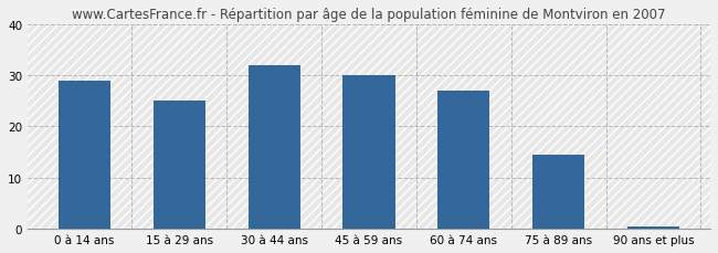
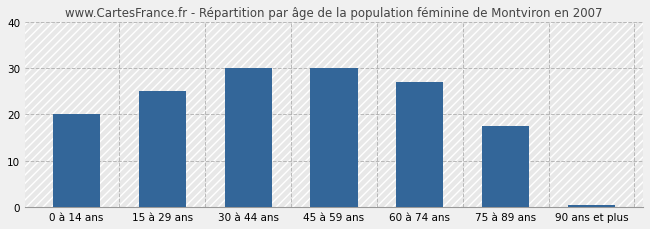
0 à 14 ans: 29.0 -> 20.0
30 à 44 ans: 32.0 -> 30.0
75 à 89 ans: 14.5 -> 17.5
